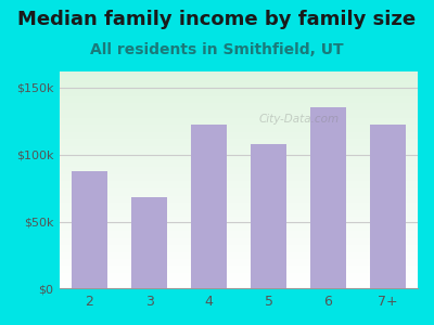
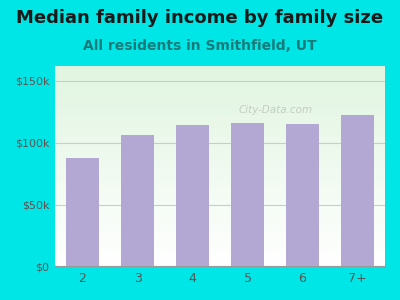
3: $68k -> $106k
4: $122k -> $114k
5: $108k -> $116k
6: $135k -> $115k
